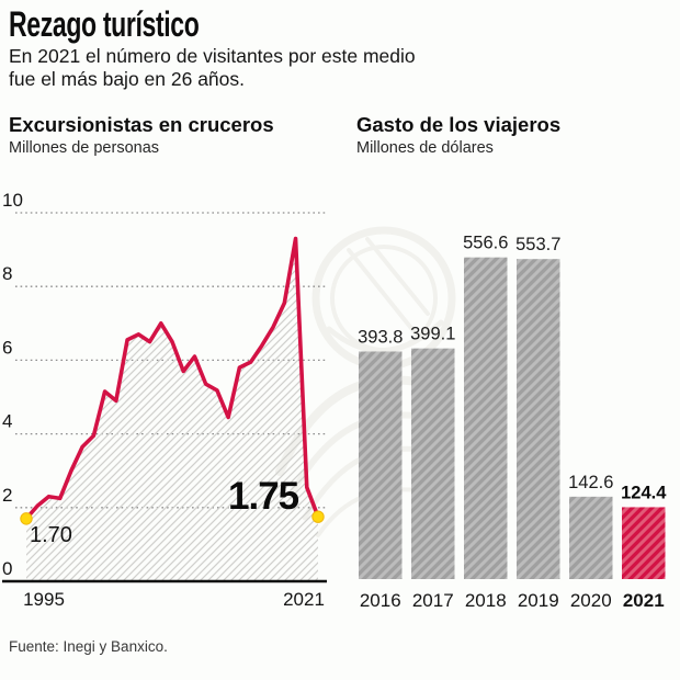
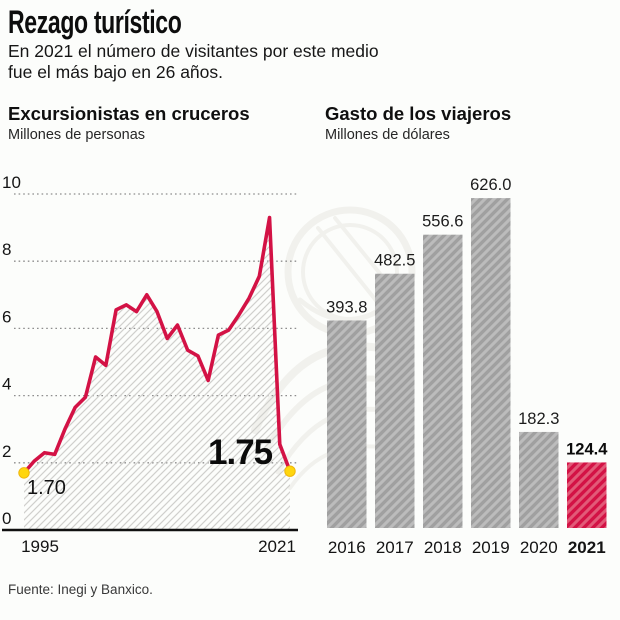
Gasto de los viajeros/2017: 399.1 -> 482.5
Gasto de los viajeros/2019: 553.7 -> 626.0
Gasto de los viajeros/2020: 142.6 -> 182.3
